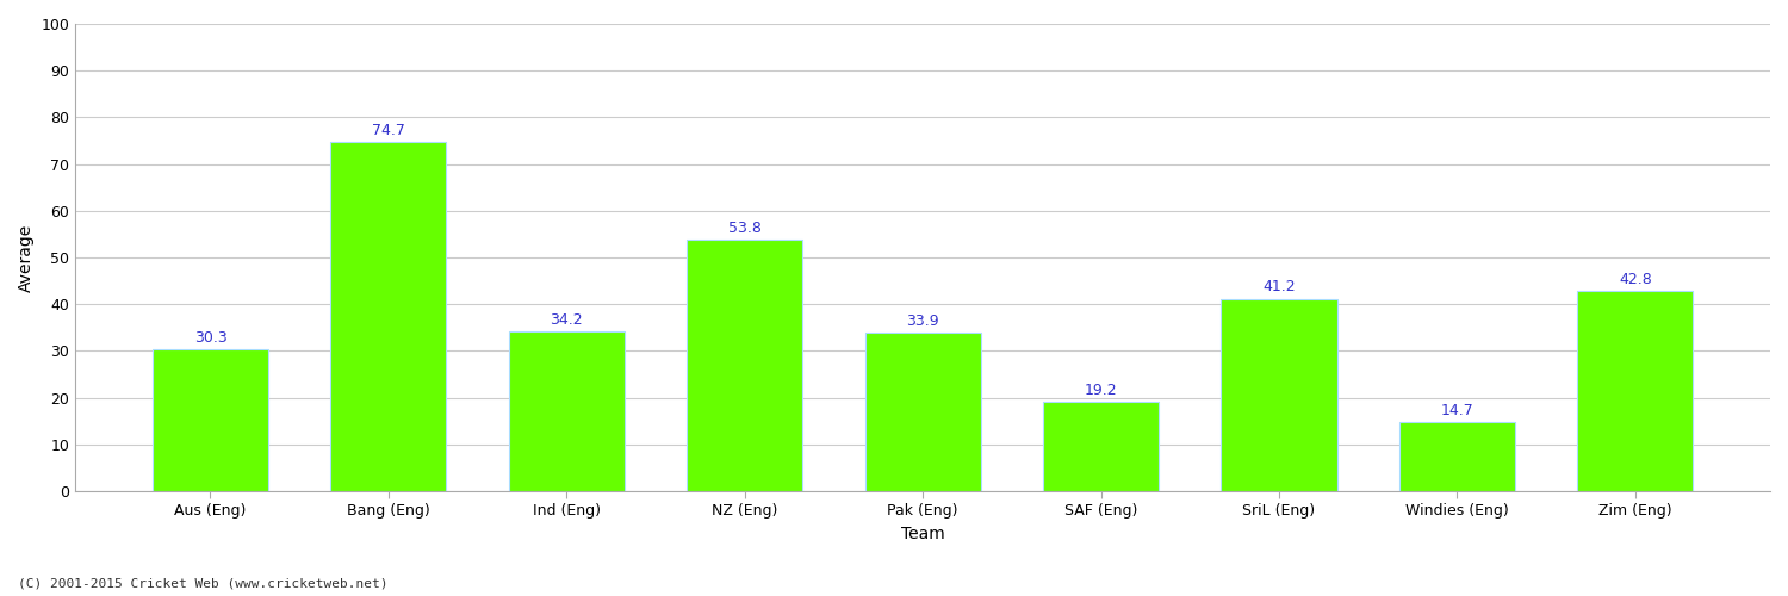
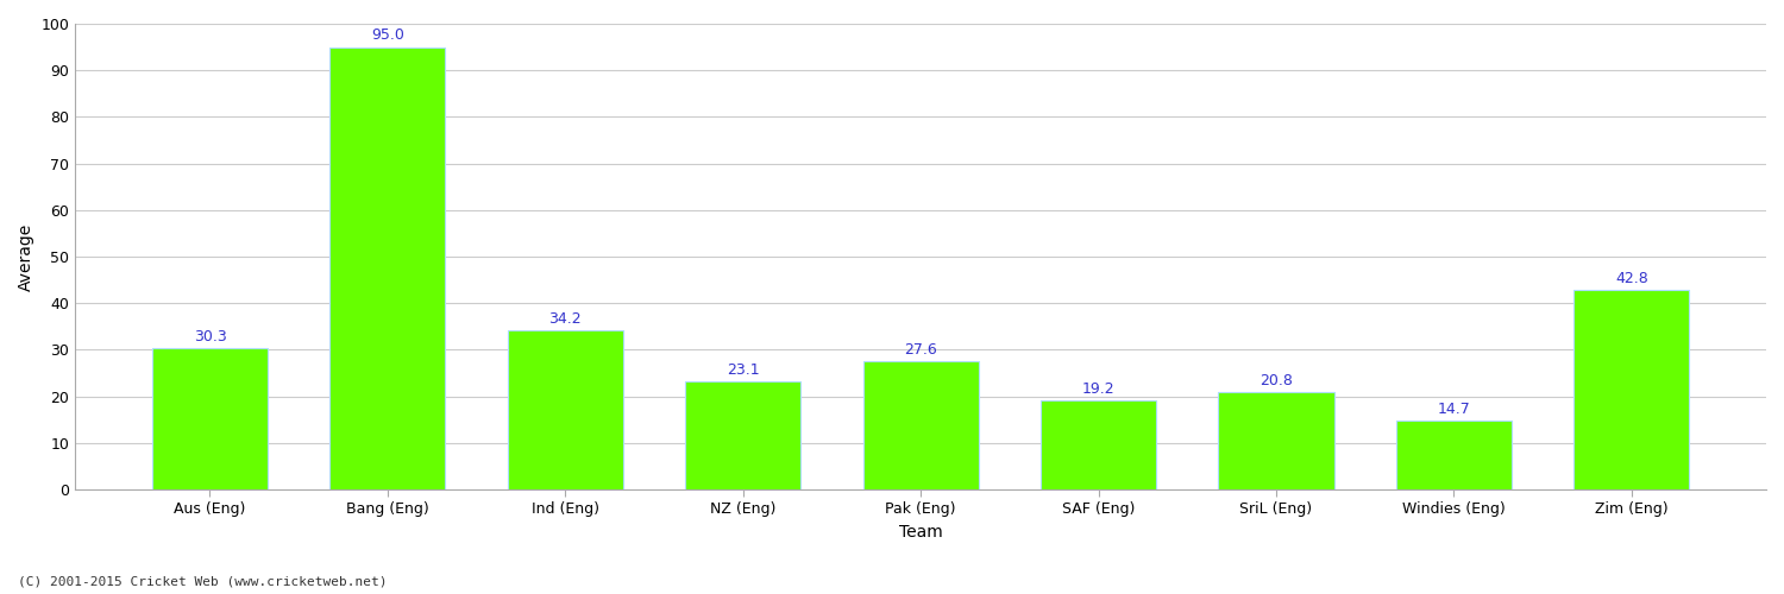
Bang (Eng): 74.7 -> 95.0
NZ (Eng): 53.8 -> 23.1
Pak (Eng): 33.9 -> 27.6
SriL (Eng): 41.2 -> 20.8
